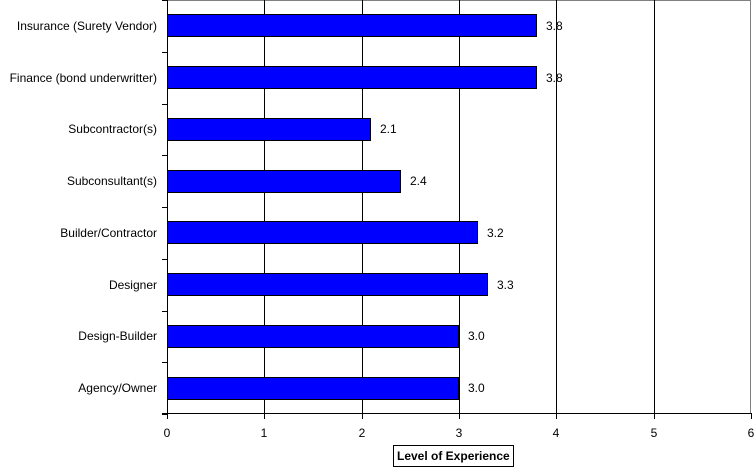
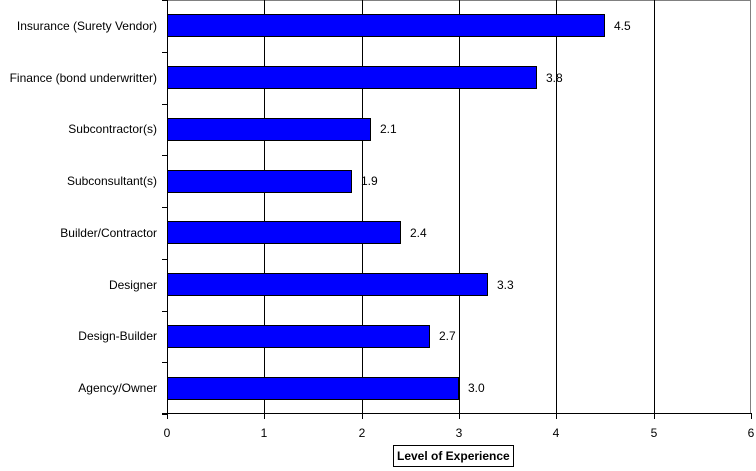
Insurance (Surety Vendor): 3.8 -> 4.5
Subconsultant(s): 2.4 -> 1.9
Builder/Contractor: 3.2 -> 2.4
Design-Builder: 3.0 -> 2.7
